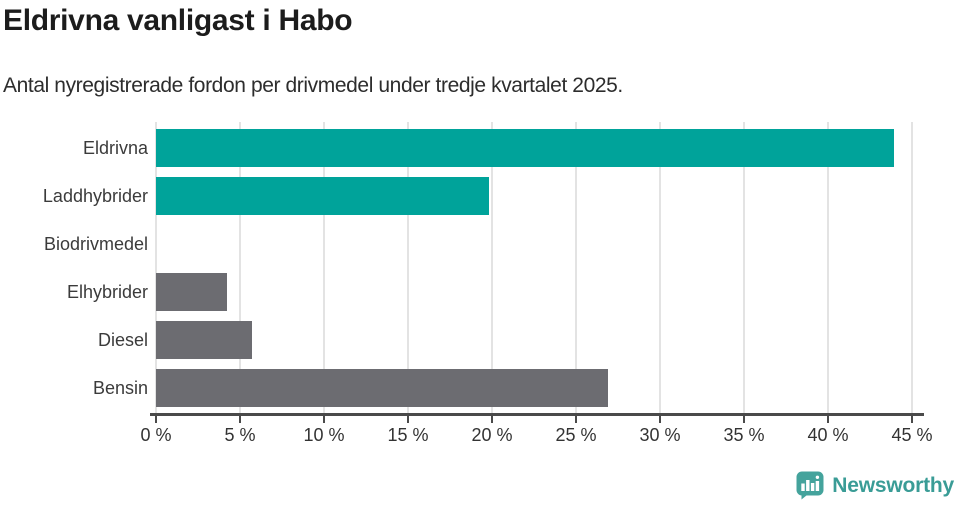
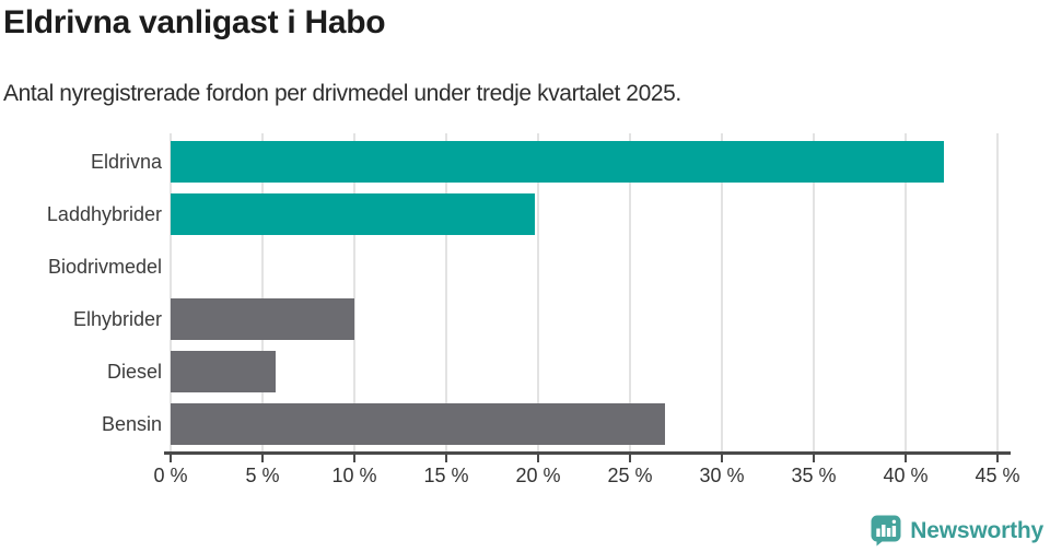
Eldrivna: 43.9% -> 42.1%
Elhybrider: 4.2% -> 10.0%
